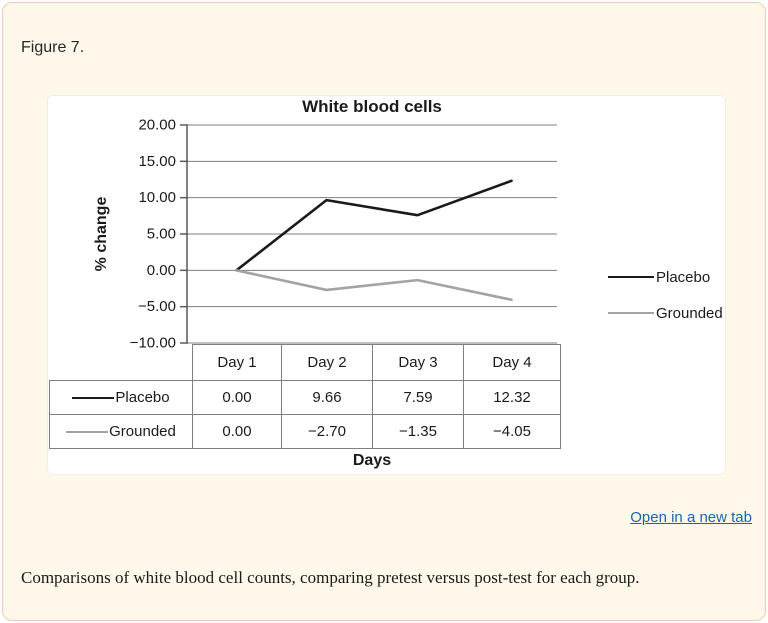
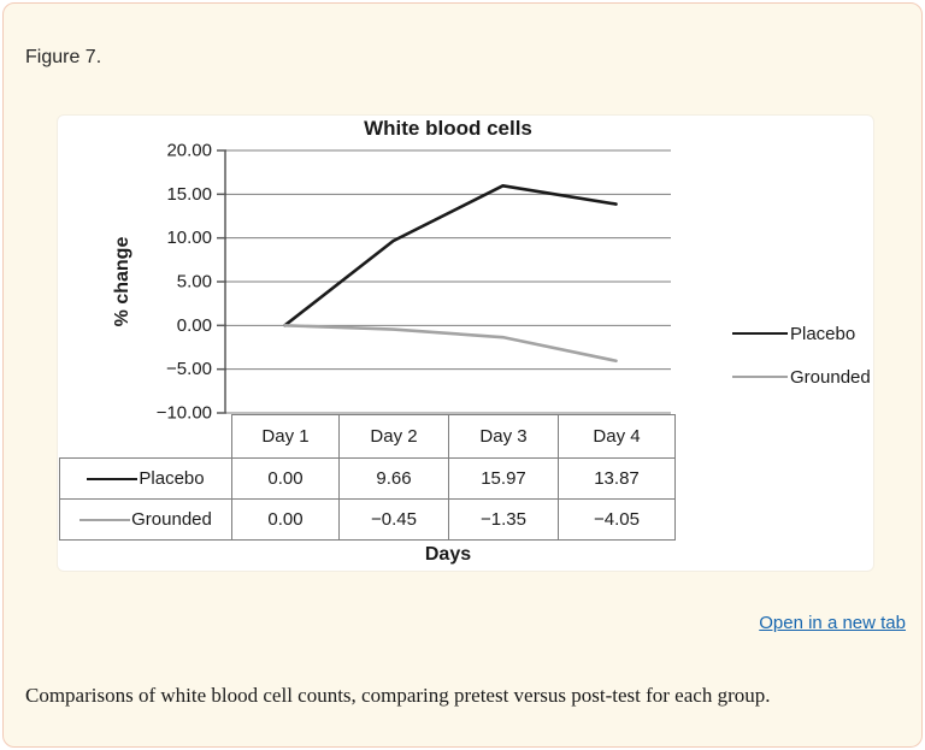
Grounded/Day 2: −2.70 -> −0.45
Placebo/Day 3: 7.59 -> 15.97
Placebo/Day 4: 12.32 -> 13.87
